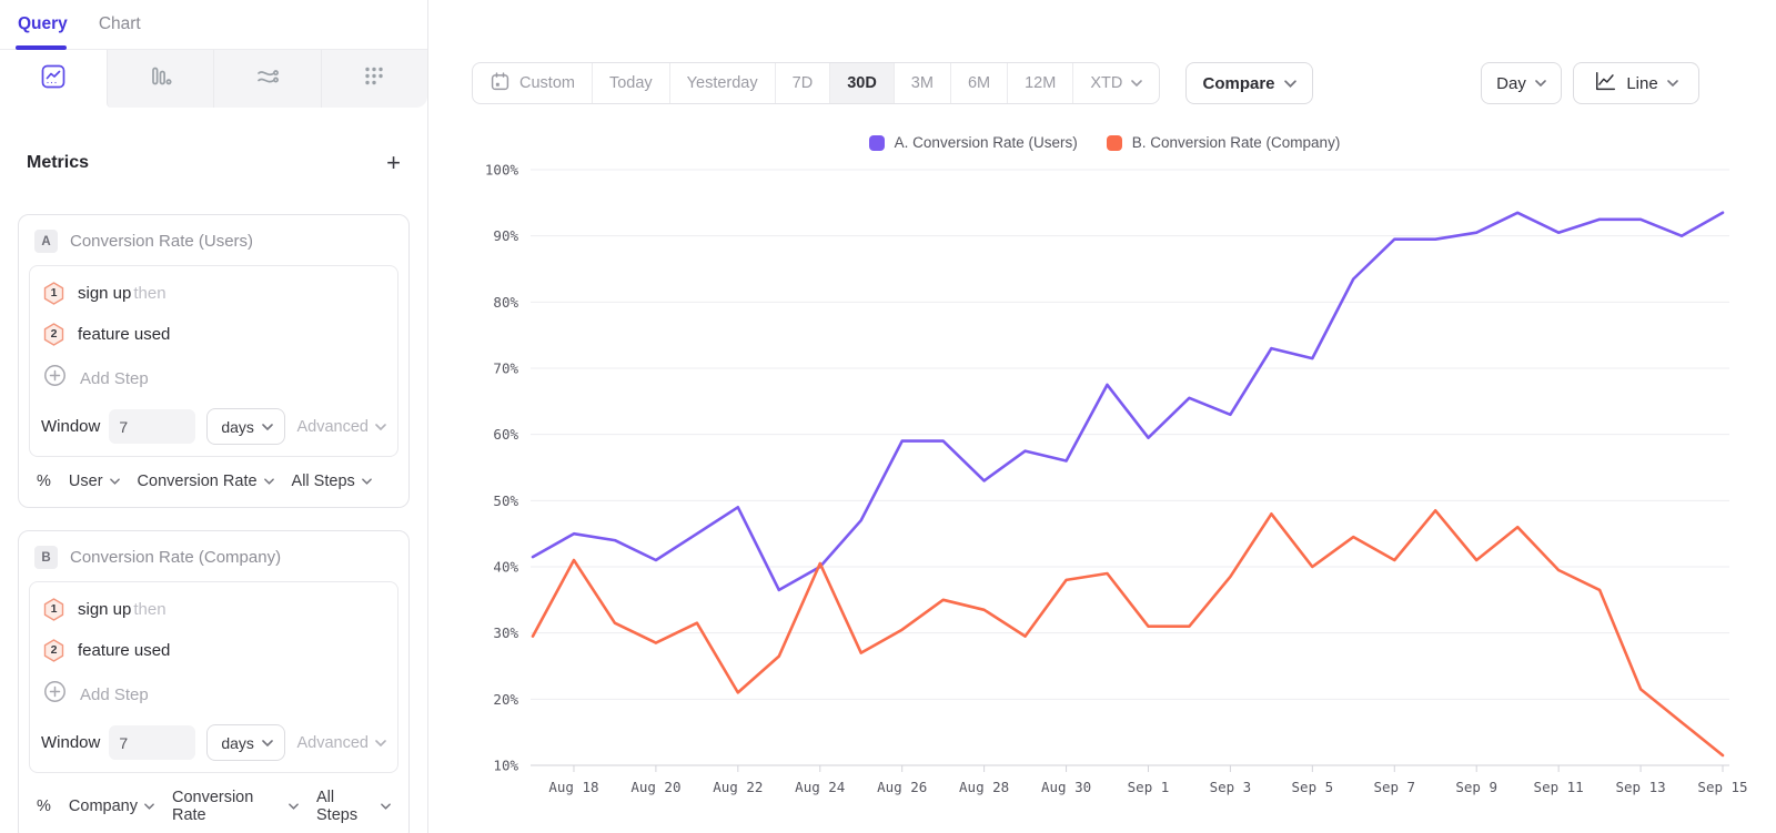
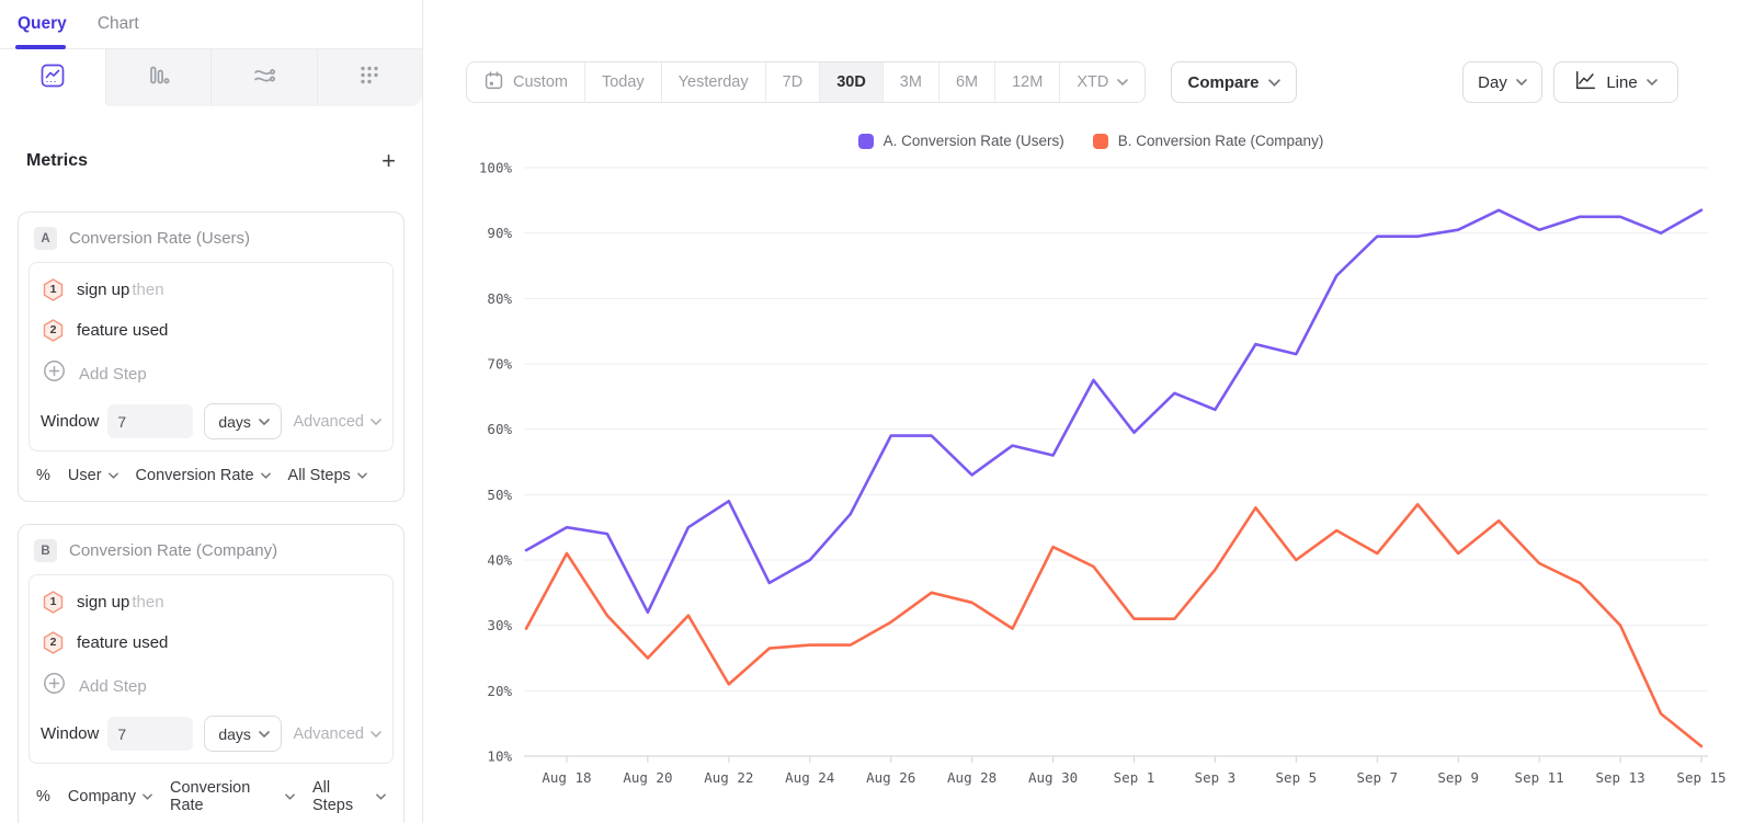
A. Conversion Rate (Users)/Aug 20: 41% -> 32%
B. Conversion Rate (Company)/Aug 20: 28% -> 25%
B. Conversion Rate (Company)/Aug 24: 40% -> 27%
B. Conversion Rate (Company)/Aug 30: 38% -> 42%
B. Conversion Rate (Company)/Sep 13: 22% -> 30%
